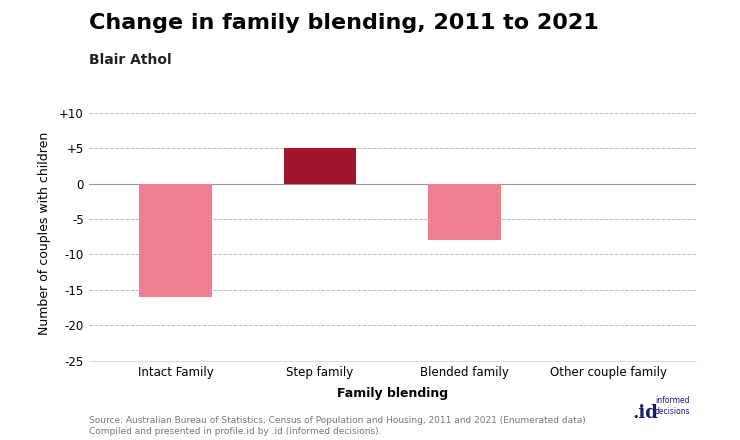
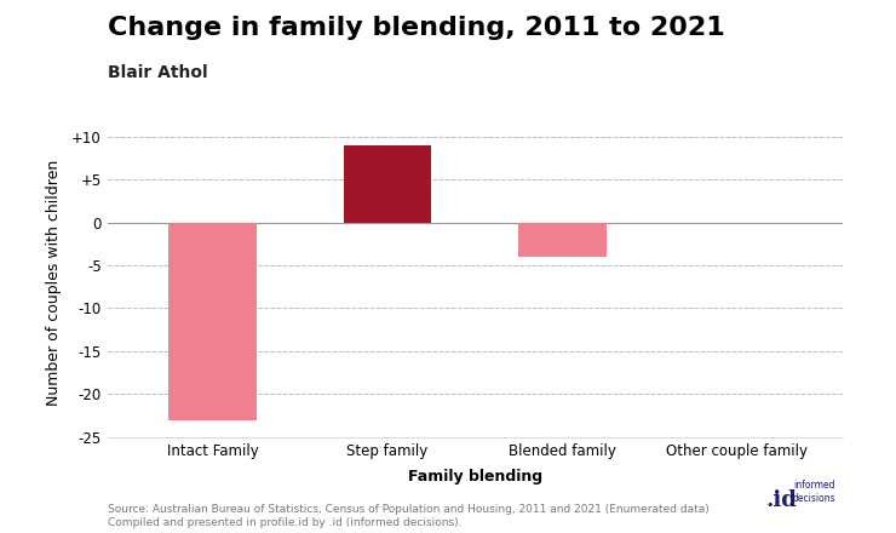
Intact Family: -16 -> -23
Step family: 5 -> 9
Blended family: -8 -> -4
